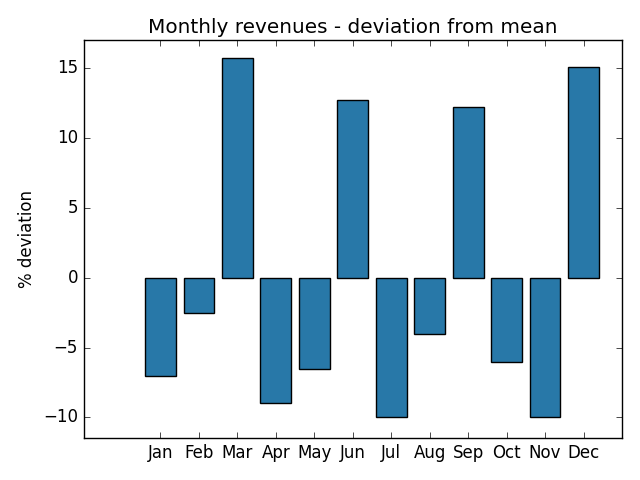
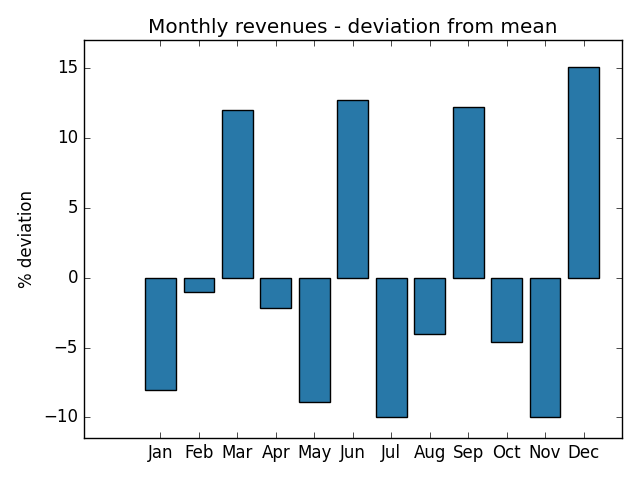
Jan: -7.0 -> -8.0
Feb: -2.5 -> -1.0
Mar: 15.7 -> 12.0
Apr: -9.0 -> -2.2
May: -6.5 -> -8.9
Oct: -6.0 -> -4.6
